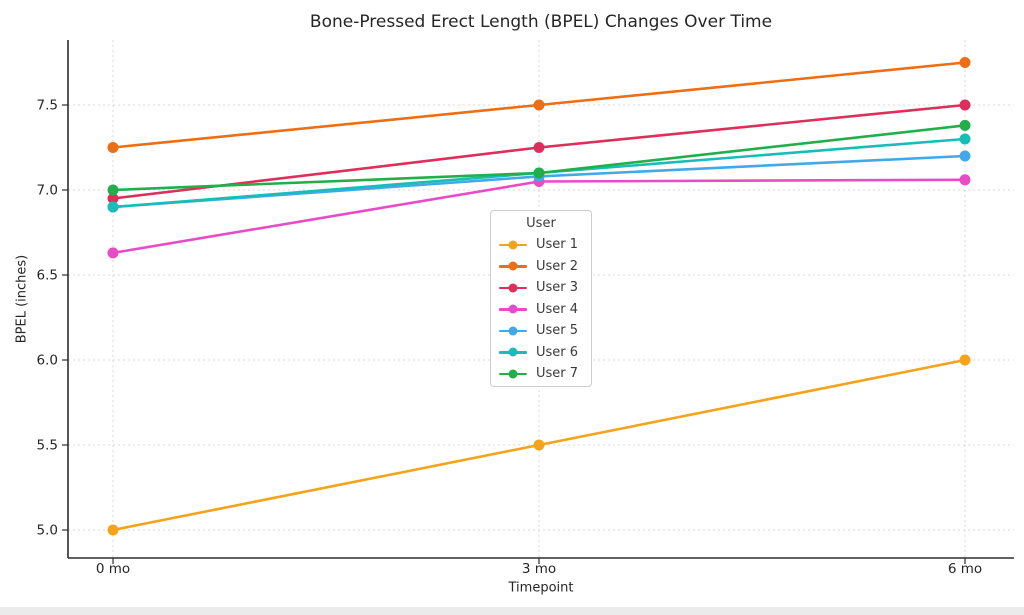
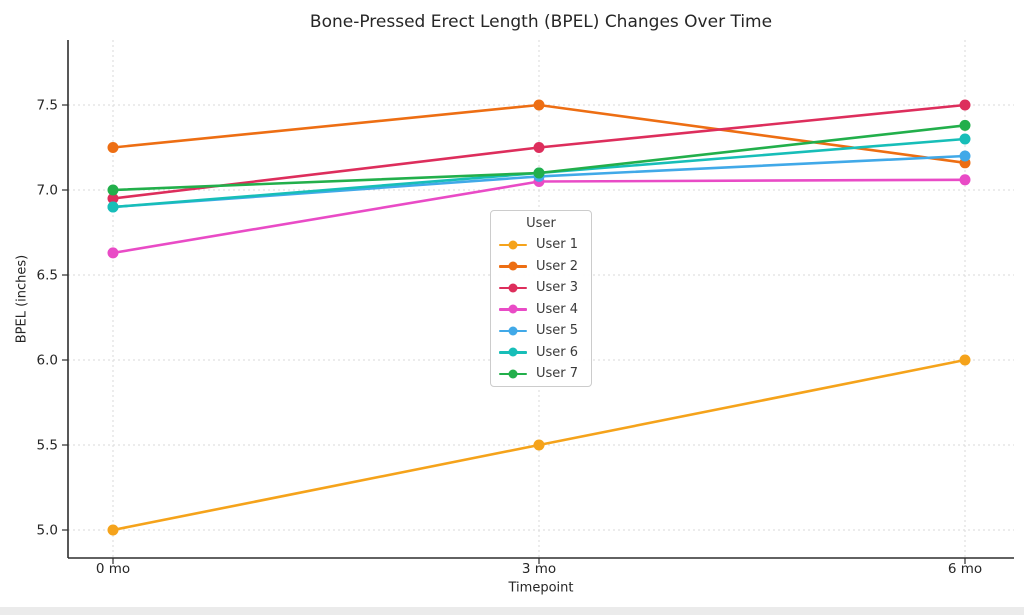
User 2/6 mo: 7.75 -> 7.16
